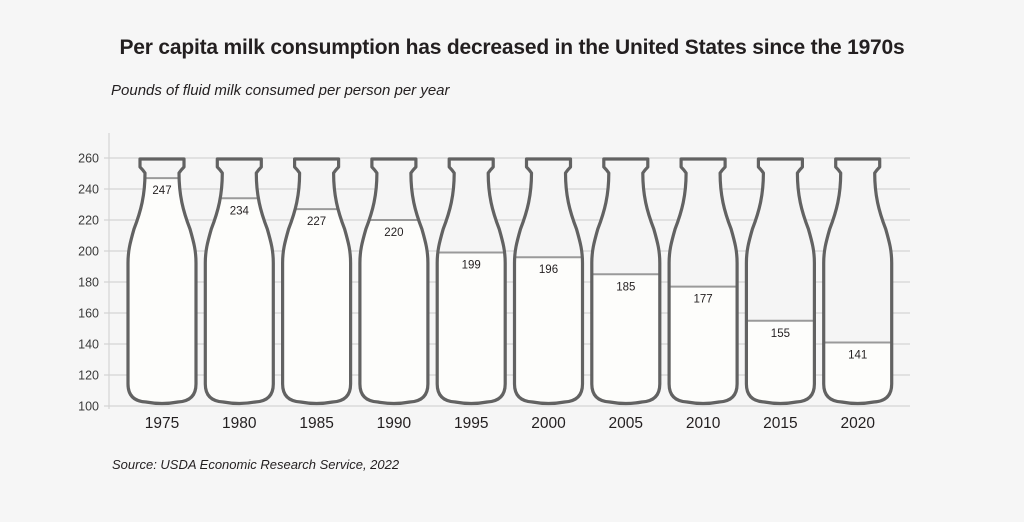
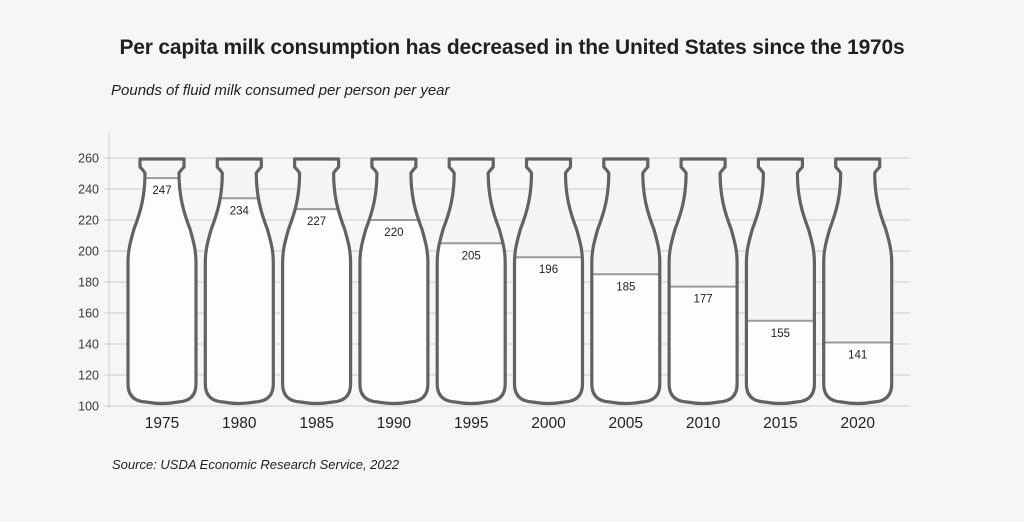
1995: 199 -> 205
